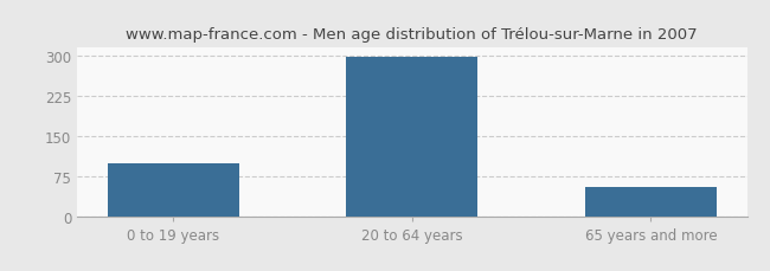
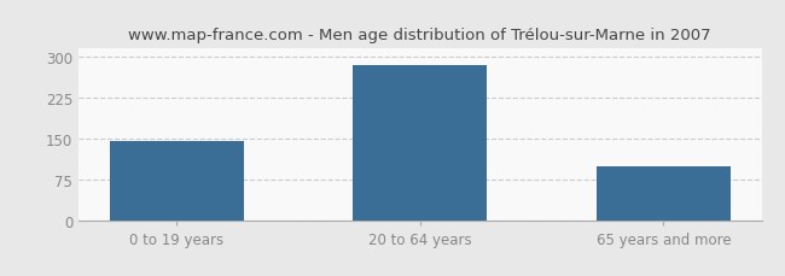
0 to 19 years: 100 -> 145
20 to 64 years: 298 -> 285
65 years and more: 55 -> 100
